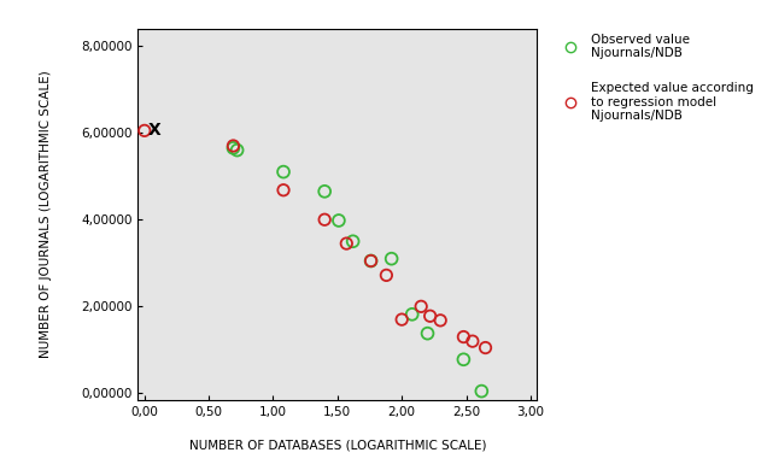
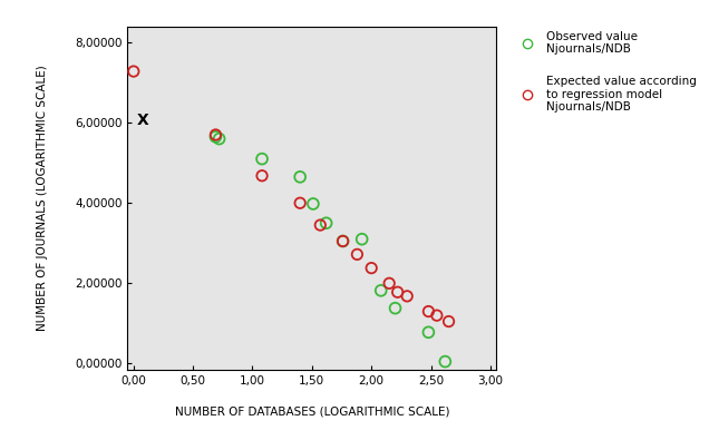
Expected value according to regression model Njournals/NDB/0,00: 6,05 -> 7,28
Expected value according to regression model Njournals/NDB/2,00: 1,70 -> 2,38
